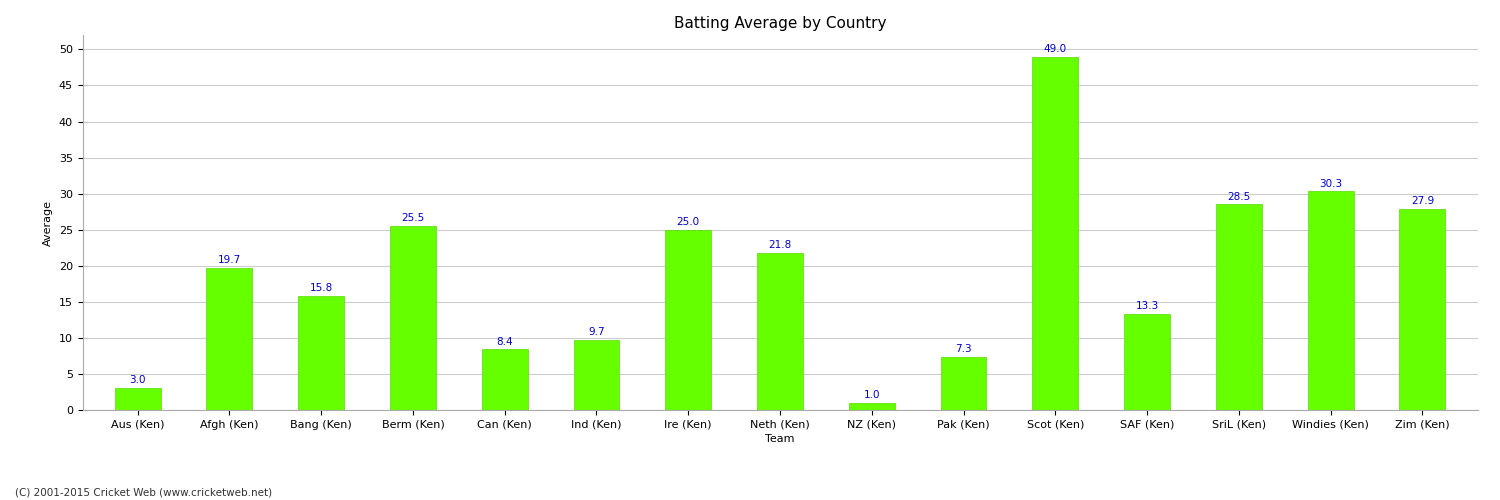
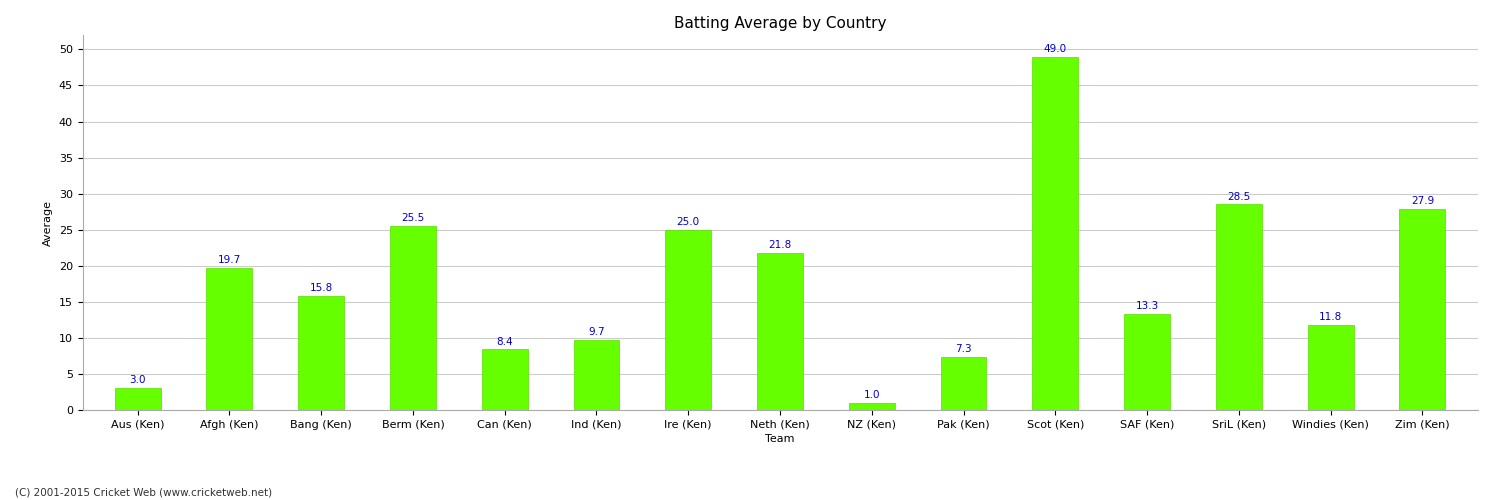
Windies (Ken): 30.3 -> 11.8
